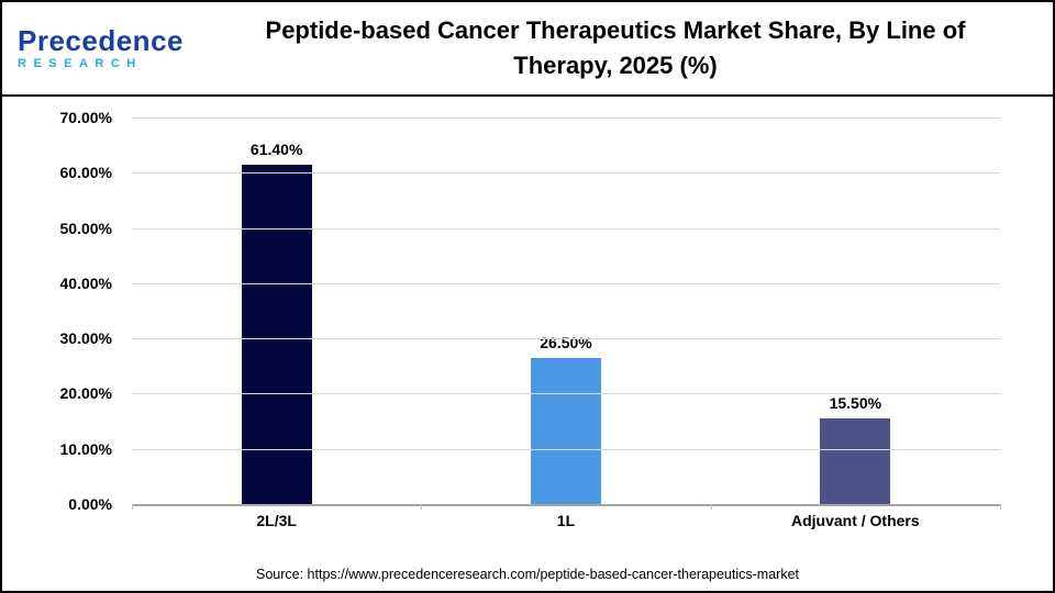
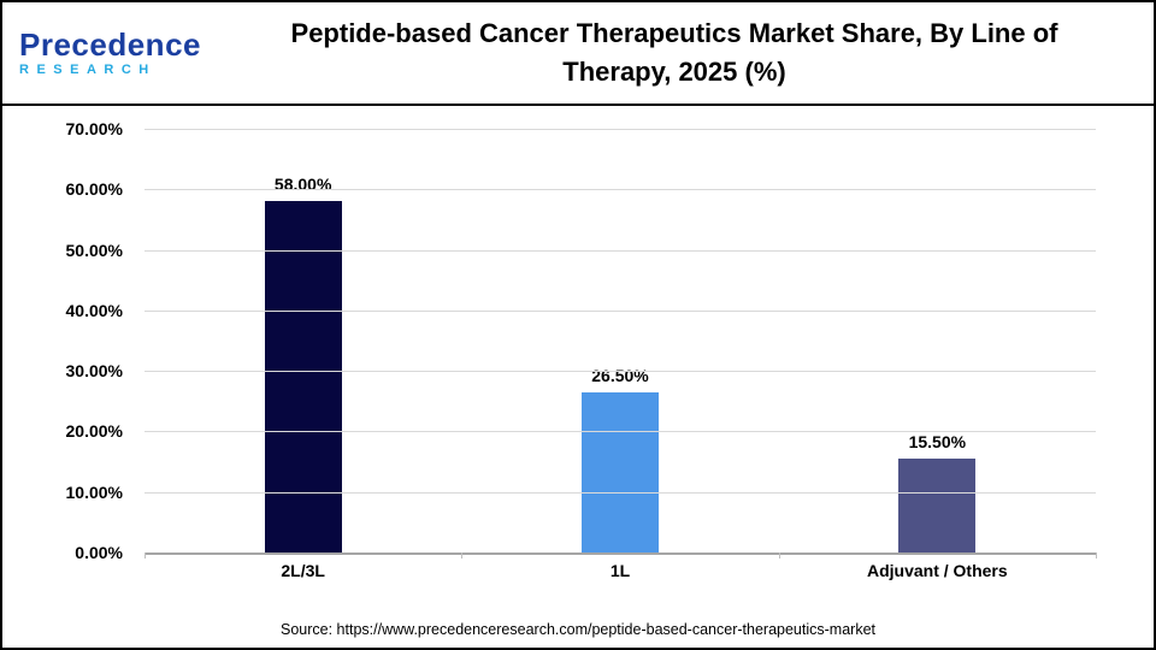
2L/3L: 61.40% -> 58.00%
